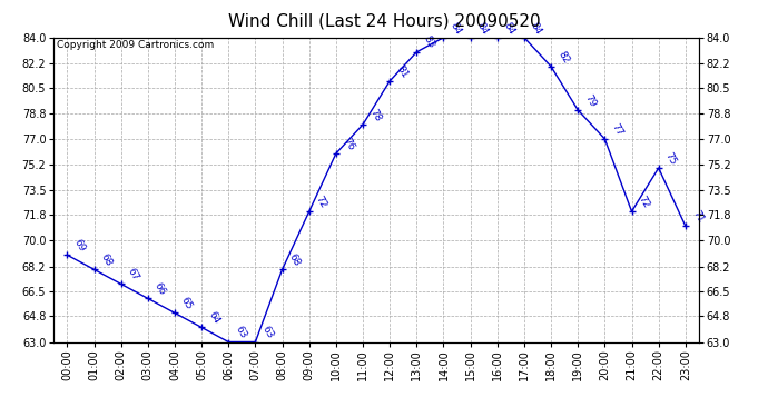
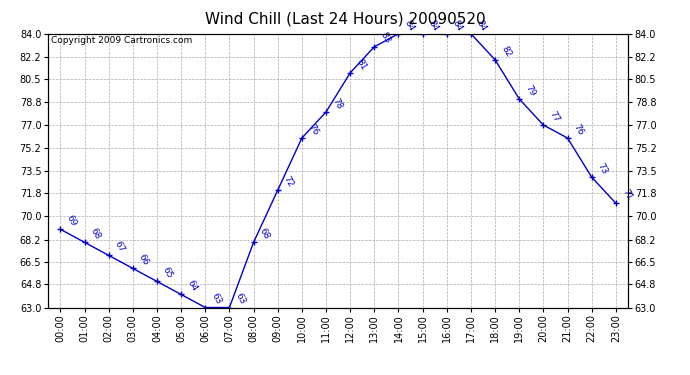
21:00: 72 -> 76
22:00: 75 -> 73
